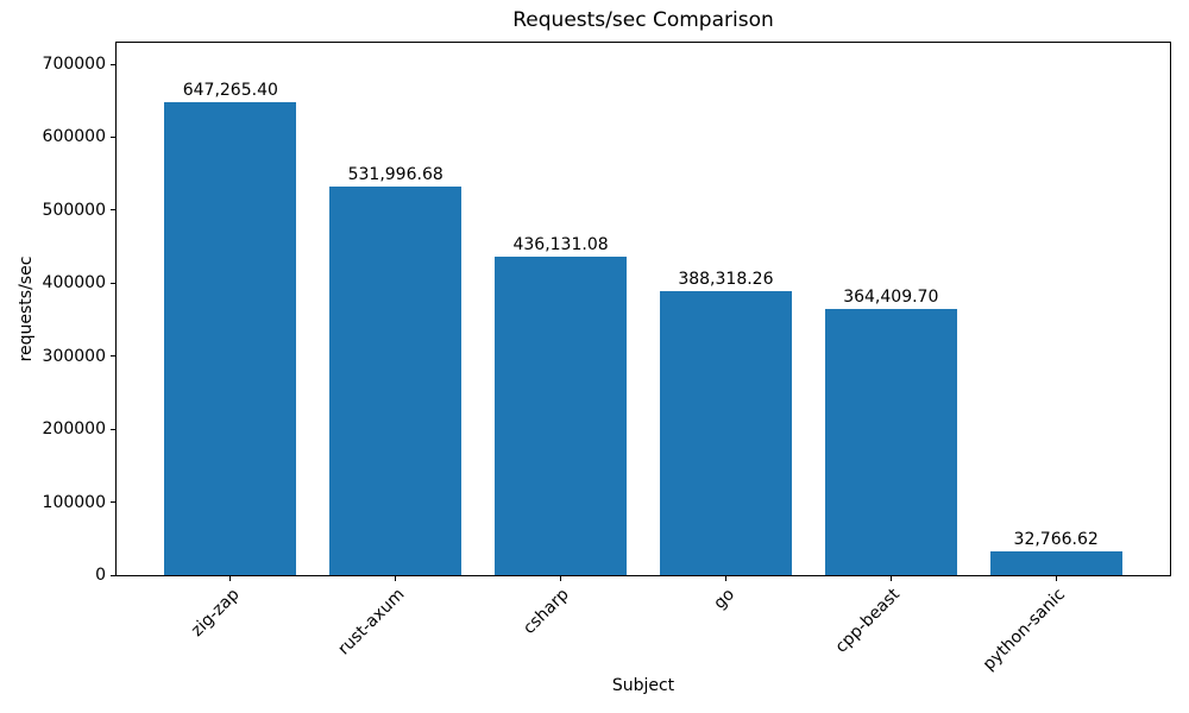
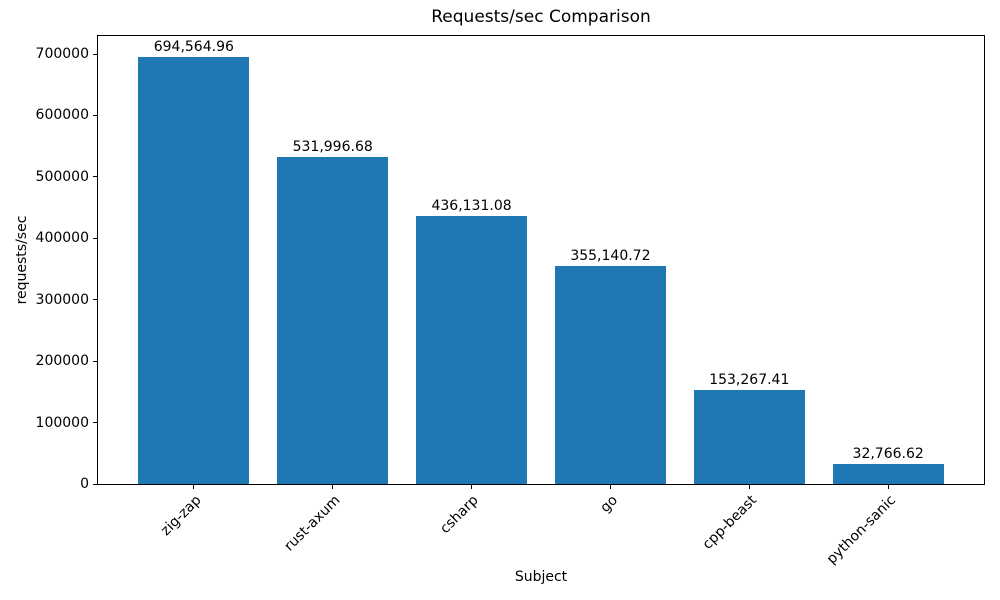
zig-zap: 647,265.40 -> 694,564.96
go: 388,318.26 -> 355,140.72
cpp-beast: 364,409.70 -> 153,267.41
